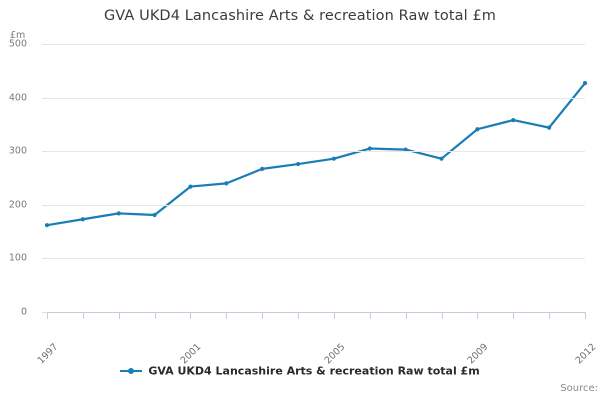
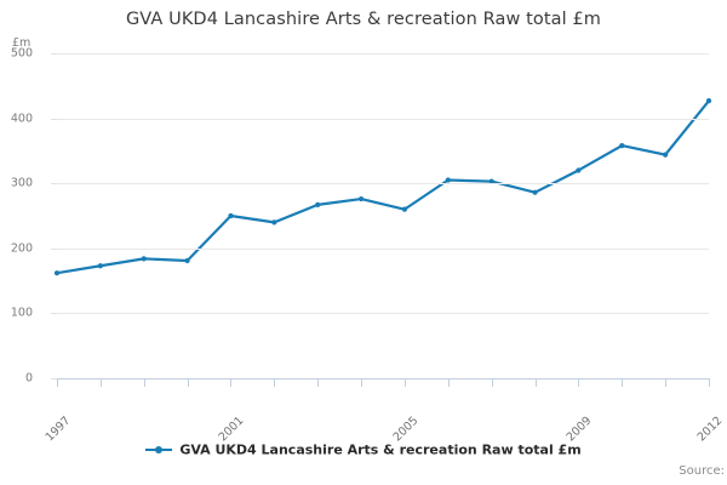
2001: 230 -> 250
2005: 290 -> 260
2009: 340 -> 320
